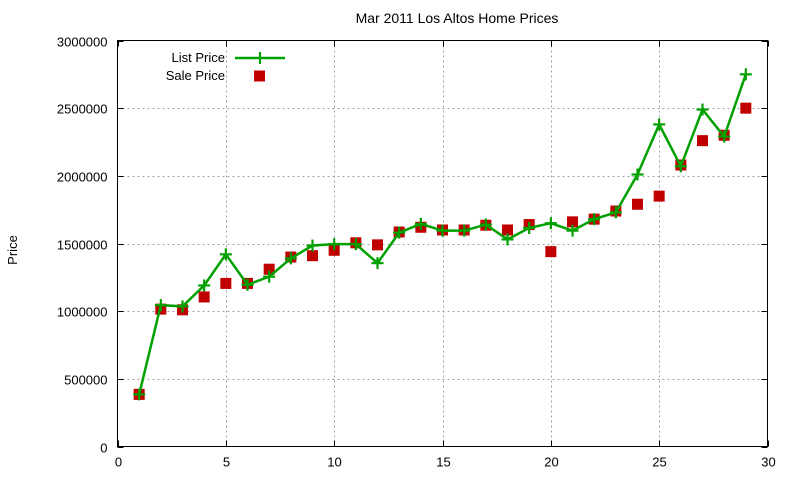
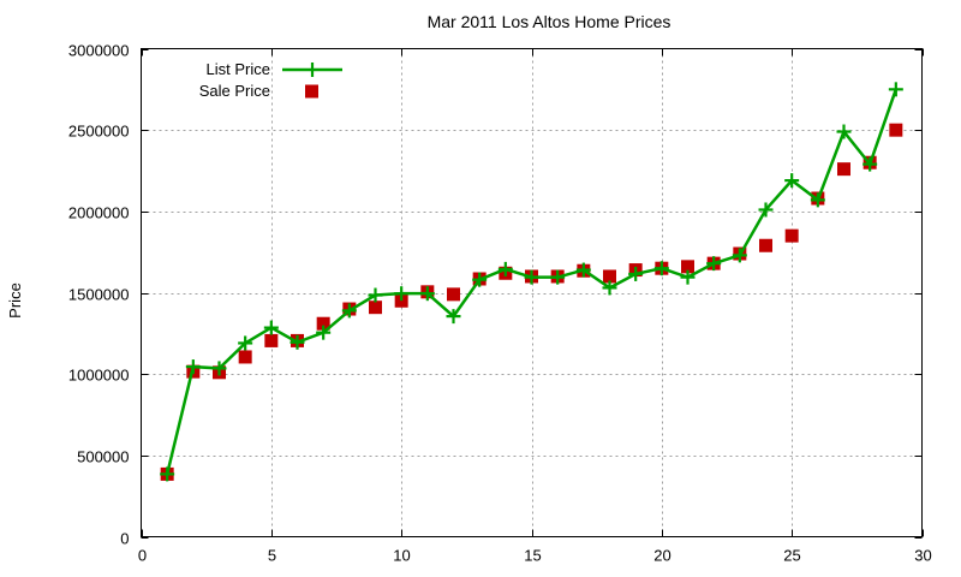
List Price/5: 1420000 -> 1280000
Sale Price/20: 1440000 -> 1650000
List Price/25: 2380000 -> 2190000
